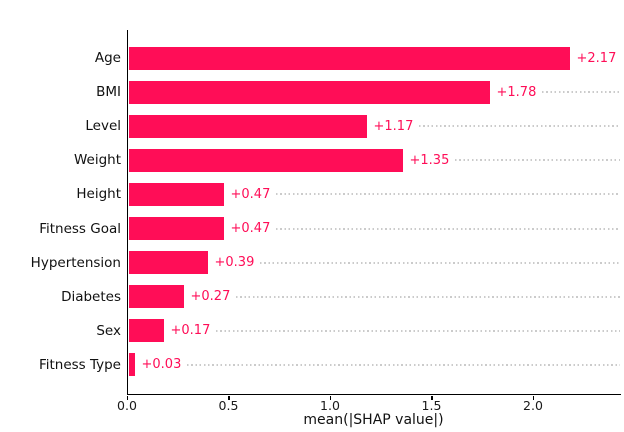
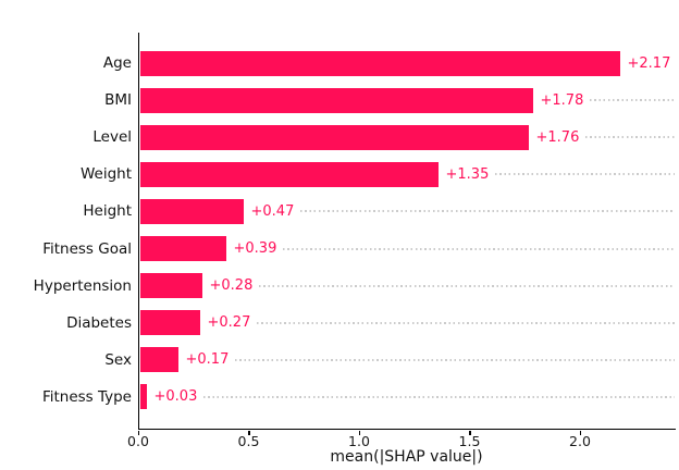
Level: +1.17 -> +1.76
Fitness Goal: +0.47 -> +0.39
Hypertension: +0.39 -> +0.28
